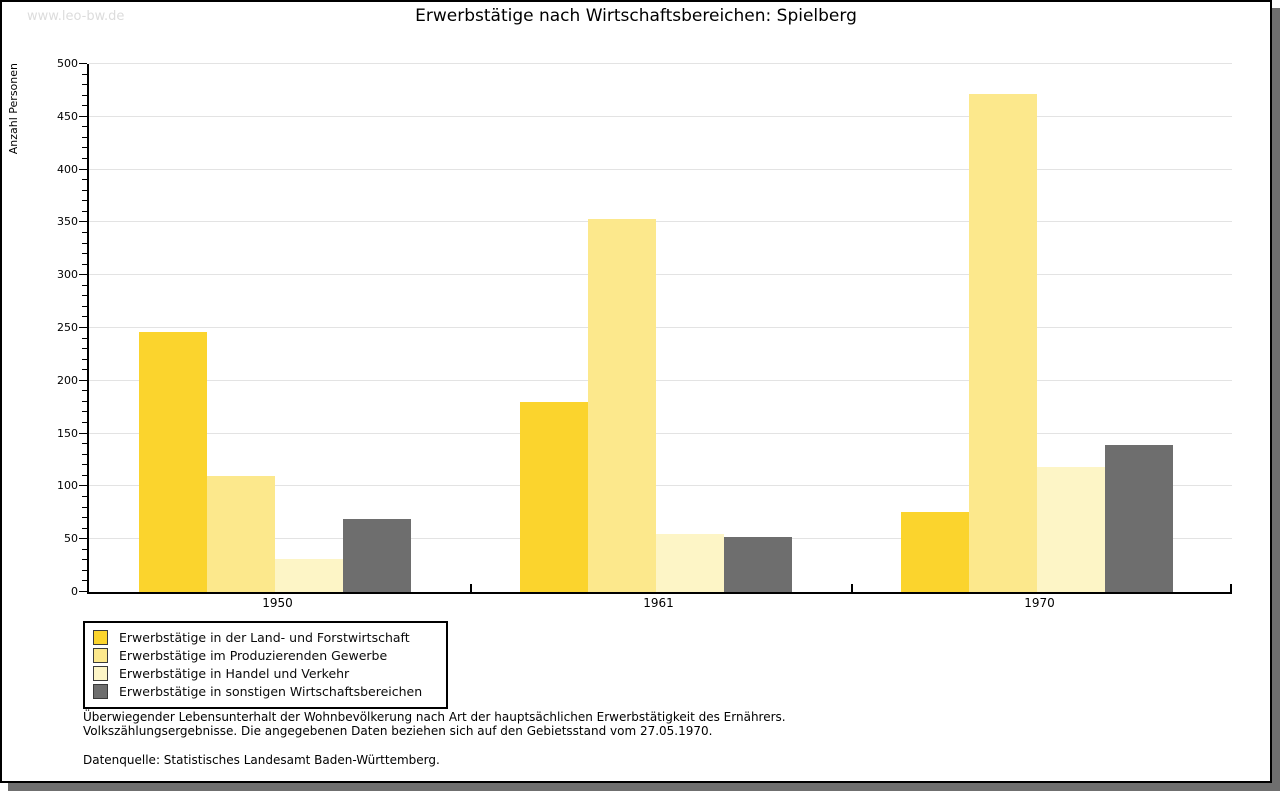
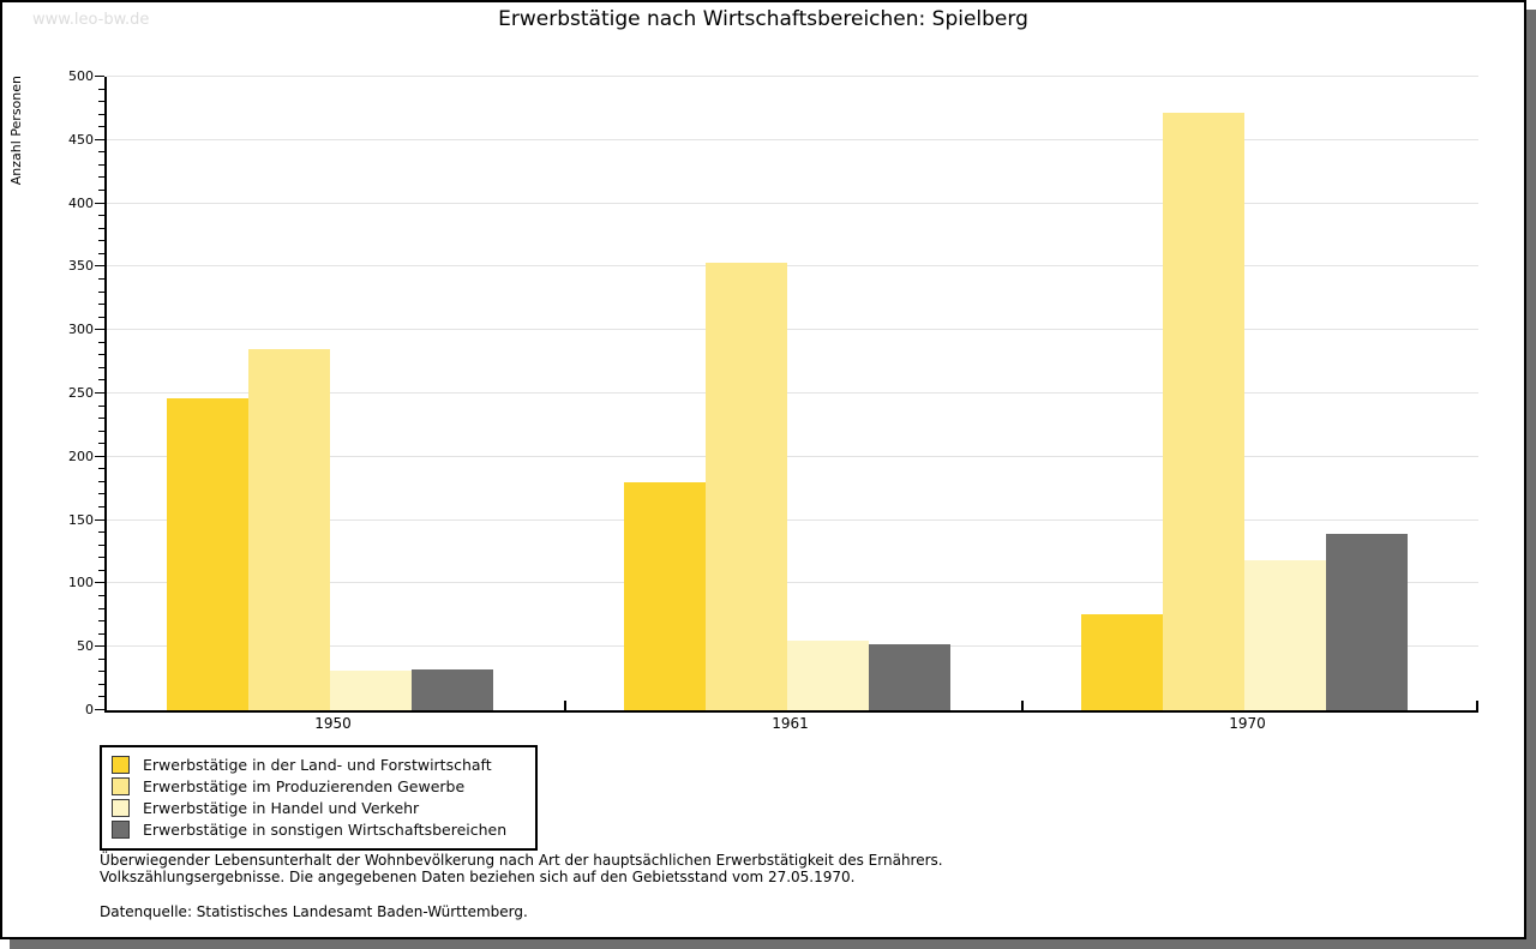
Erwerbstätige im Produzierenden Gewerbe/1950: 110 -> 285
Erwerbstätige in sonstigen Wirtschaftsbereichen/1950: 69 -> 32
